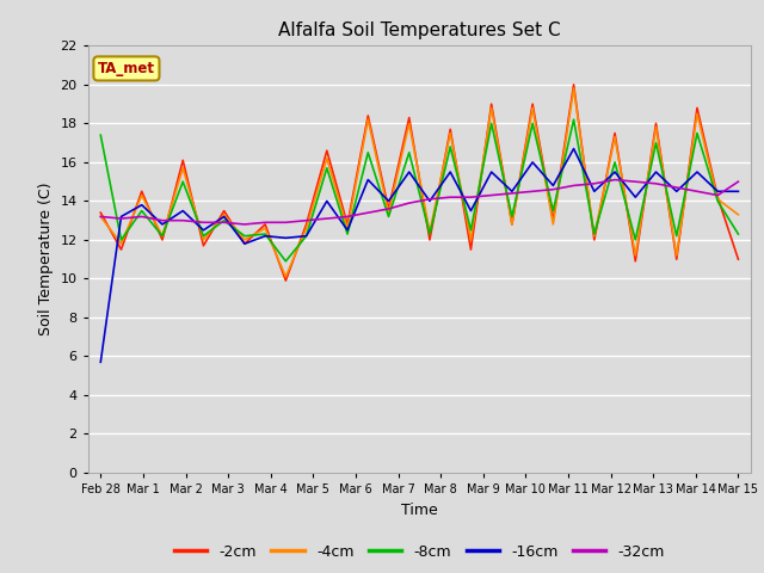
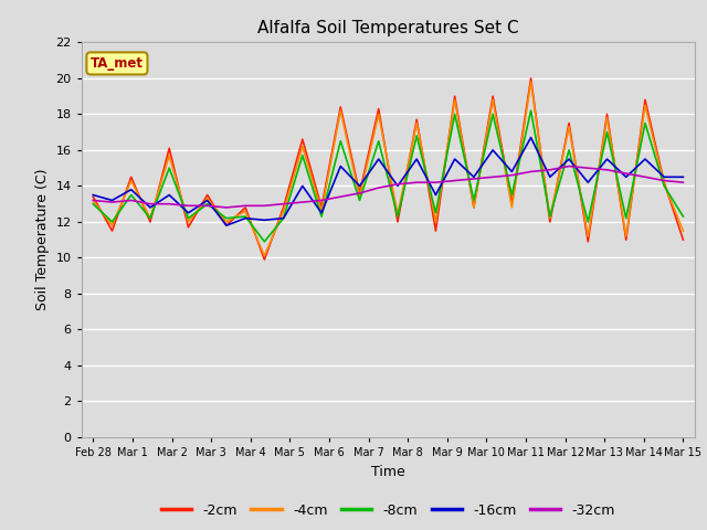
-8cm/Feb 28: 17.4 -> 13.0
-16cm/Feb 28: 5.7 -> 13.5
-4cm/Mar 15: 13.3 -> 11.5
-32cm/Mar 15: 15.0 -> 14.2
